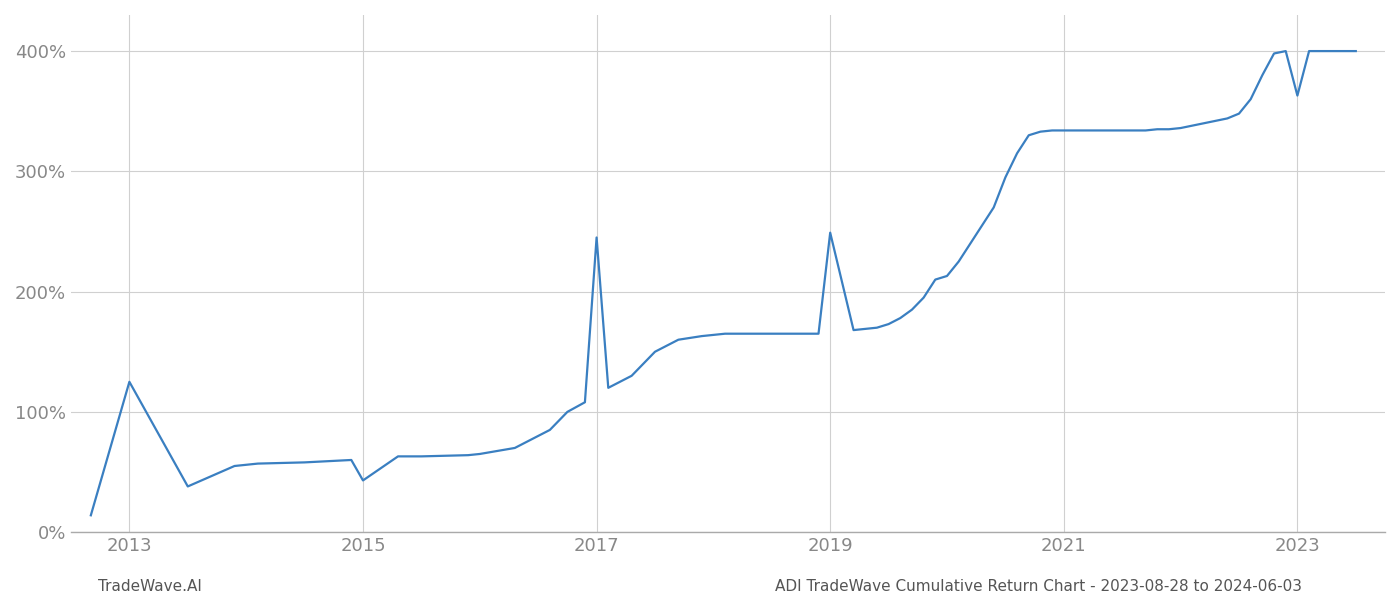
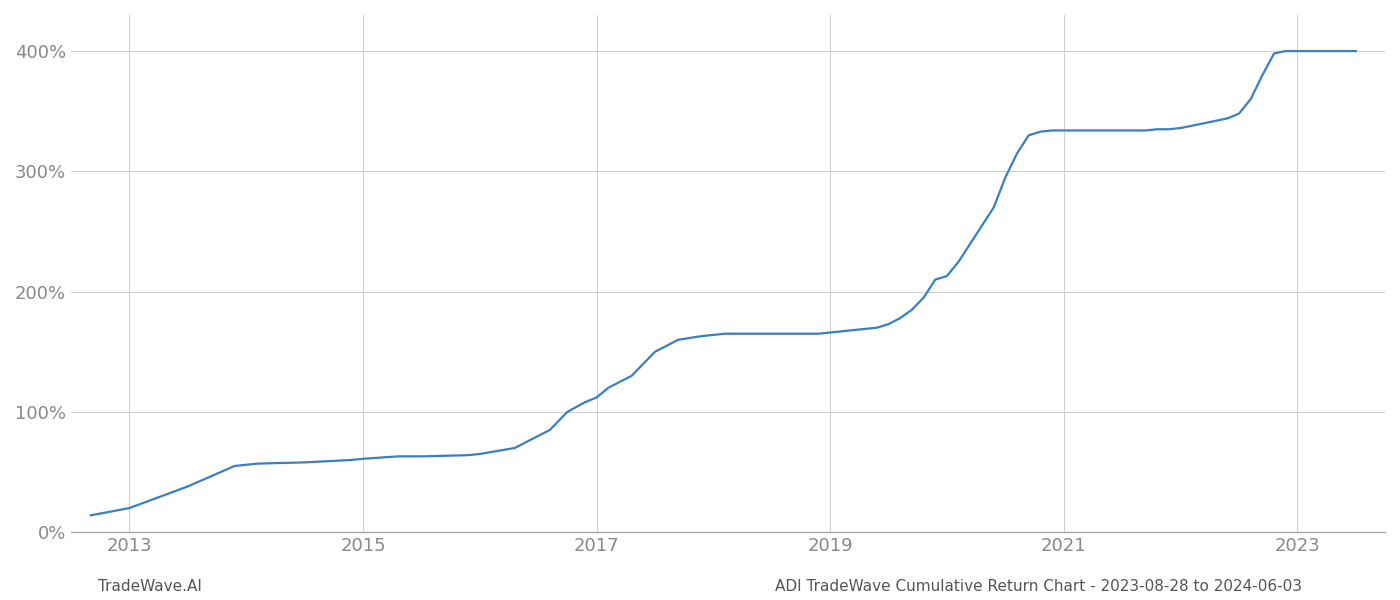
2013: 125% -> 20%
2015: 43% -> 61%
2017: 245% -> 112%
2019: 249% -> 166%
2023: 363% -> 400%
